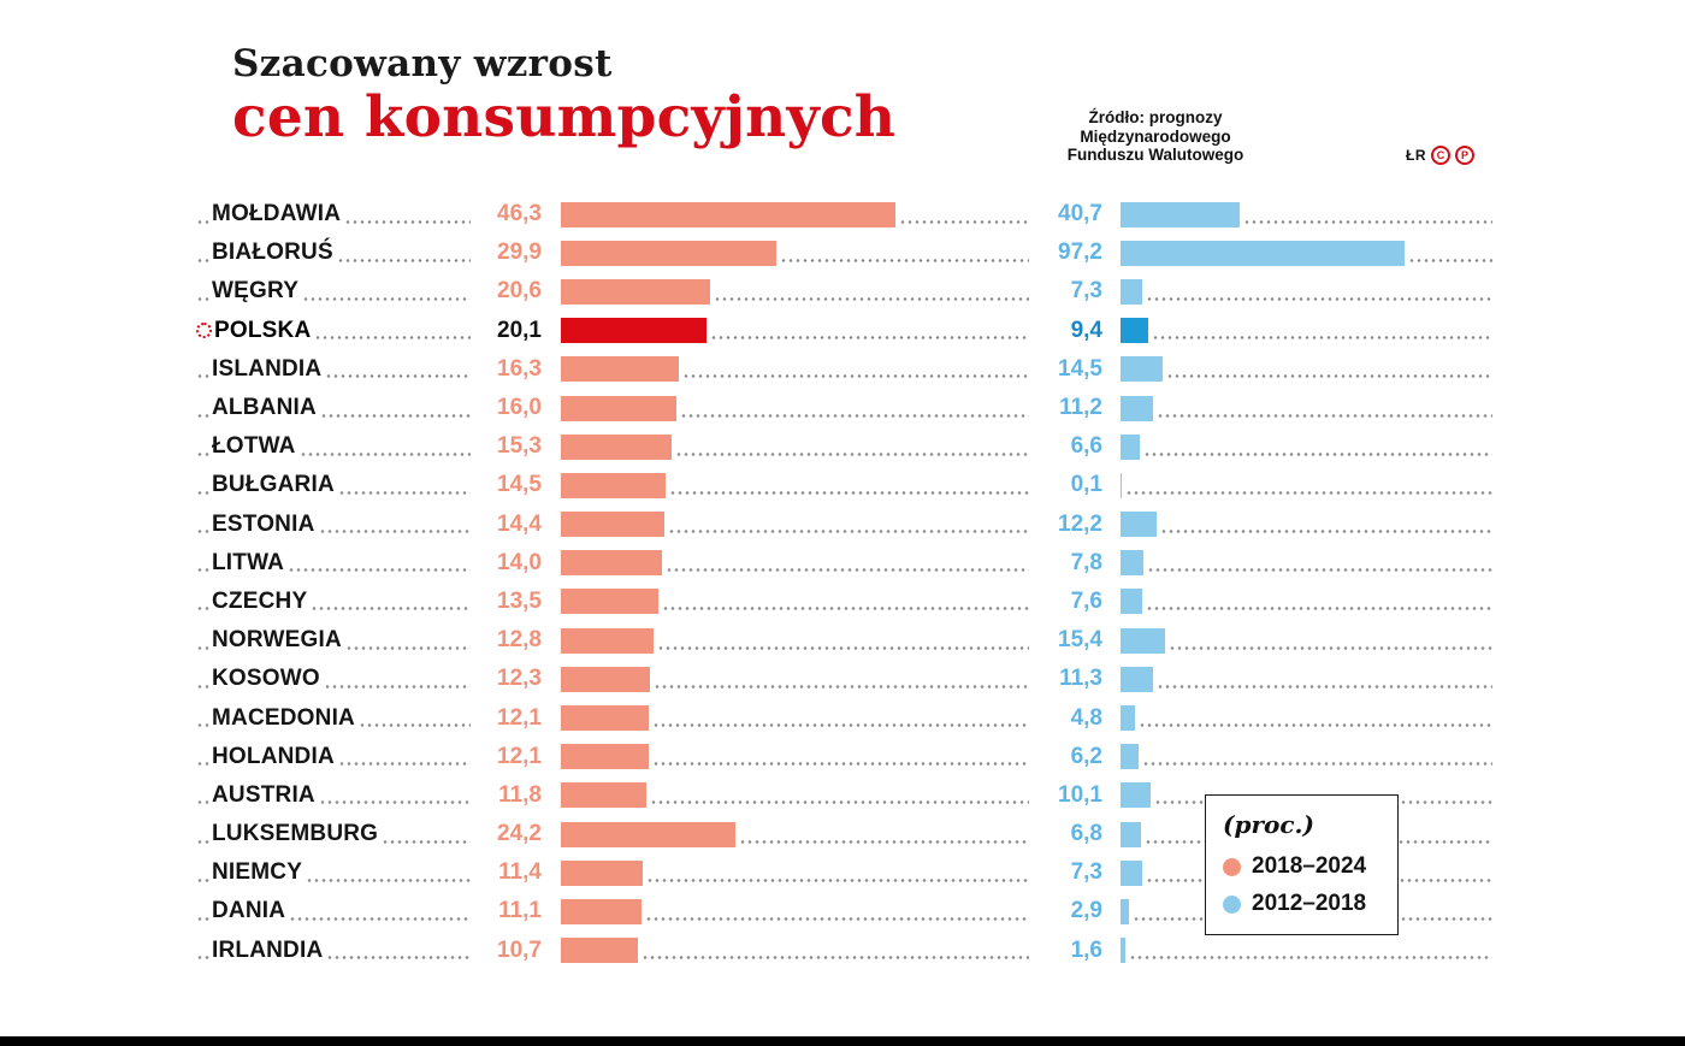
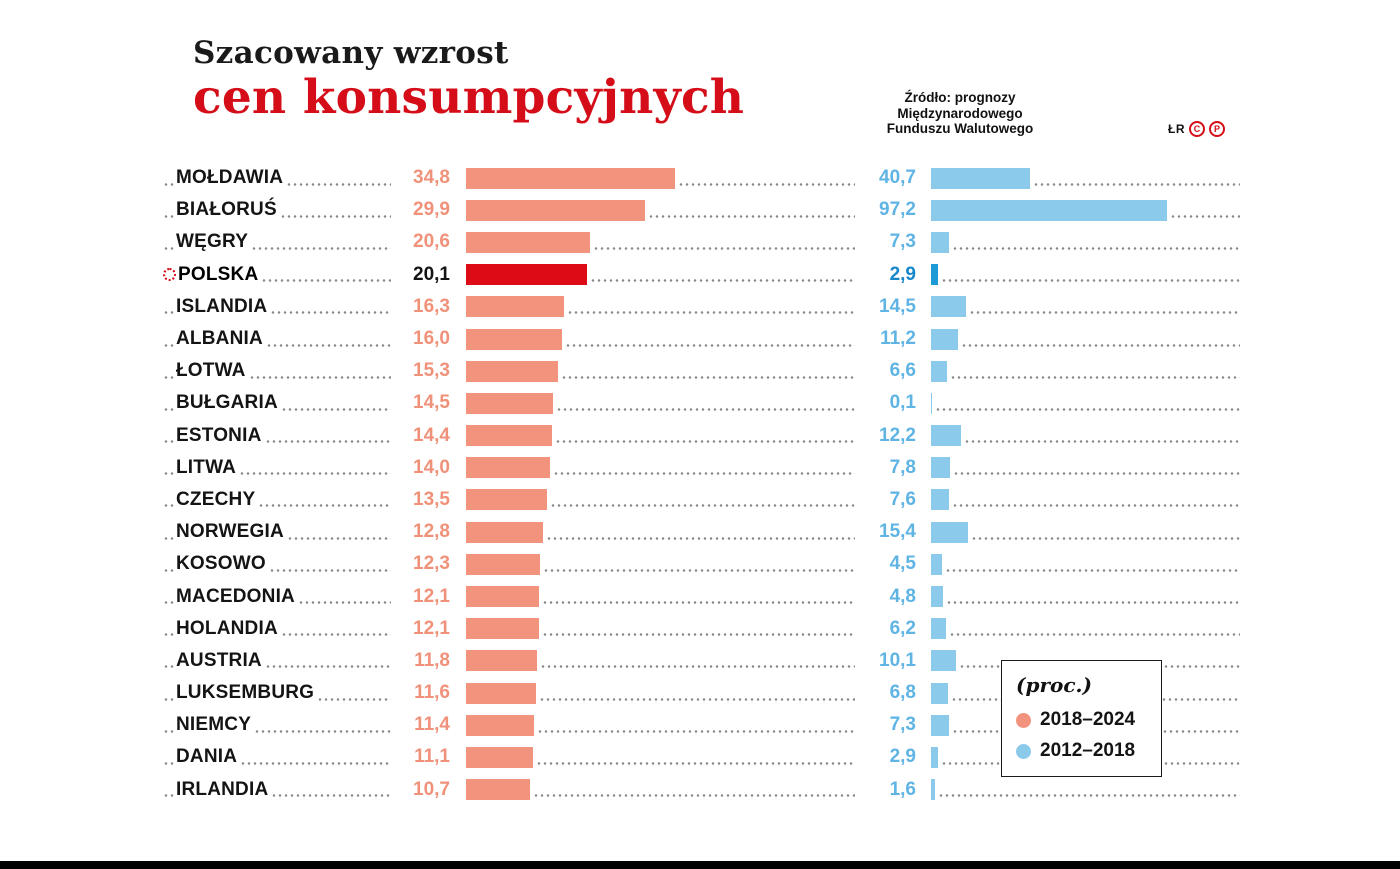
2018–2024/MOŁDAWIA: 46,3 -> 34,8
2012–2018/POLSKA: 9,4 -> 2,9
2012–2018/KOSOWO: 11,3 -> 4,5
2018–2024/LUKSEMBURG: 24,2 -> 11,6
